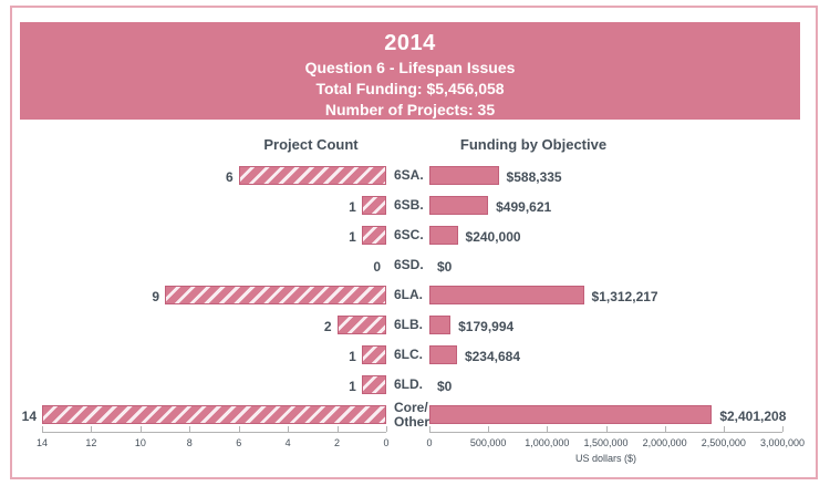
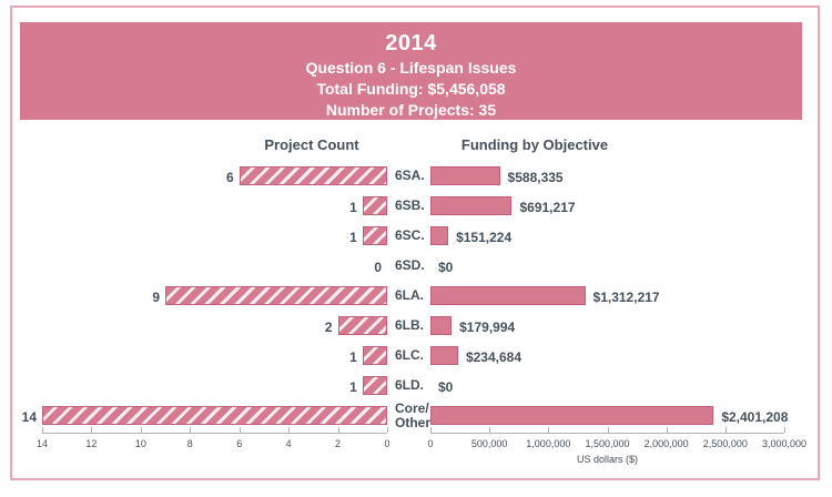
Funding by Objective/6SB.: $499,621 -> $691,217
Funding by Objective/6SC.: $240,000 -> $151,224
